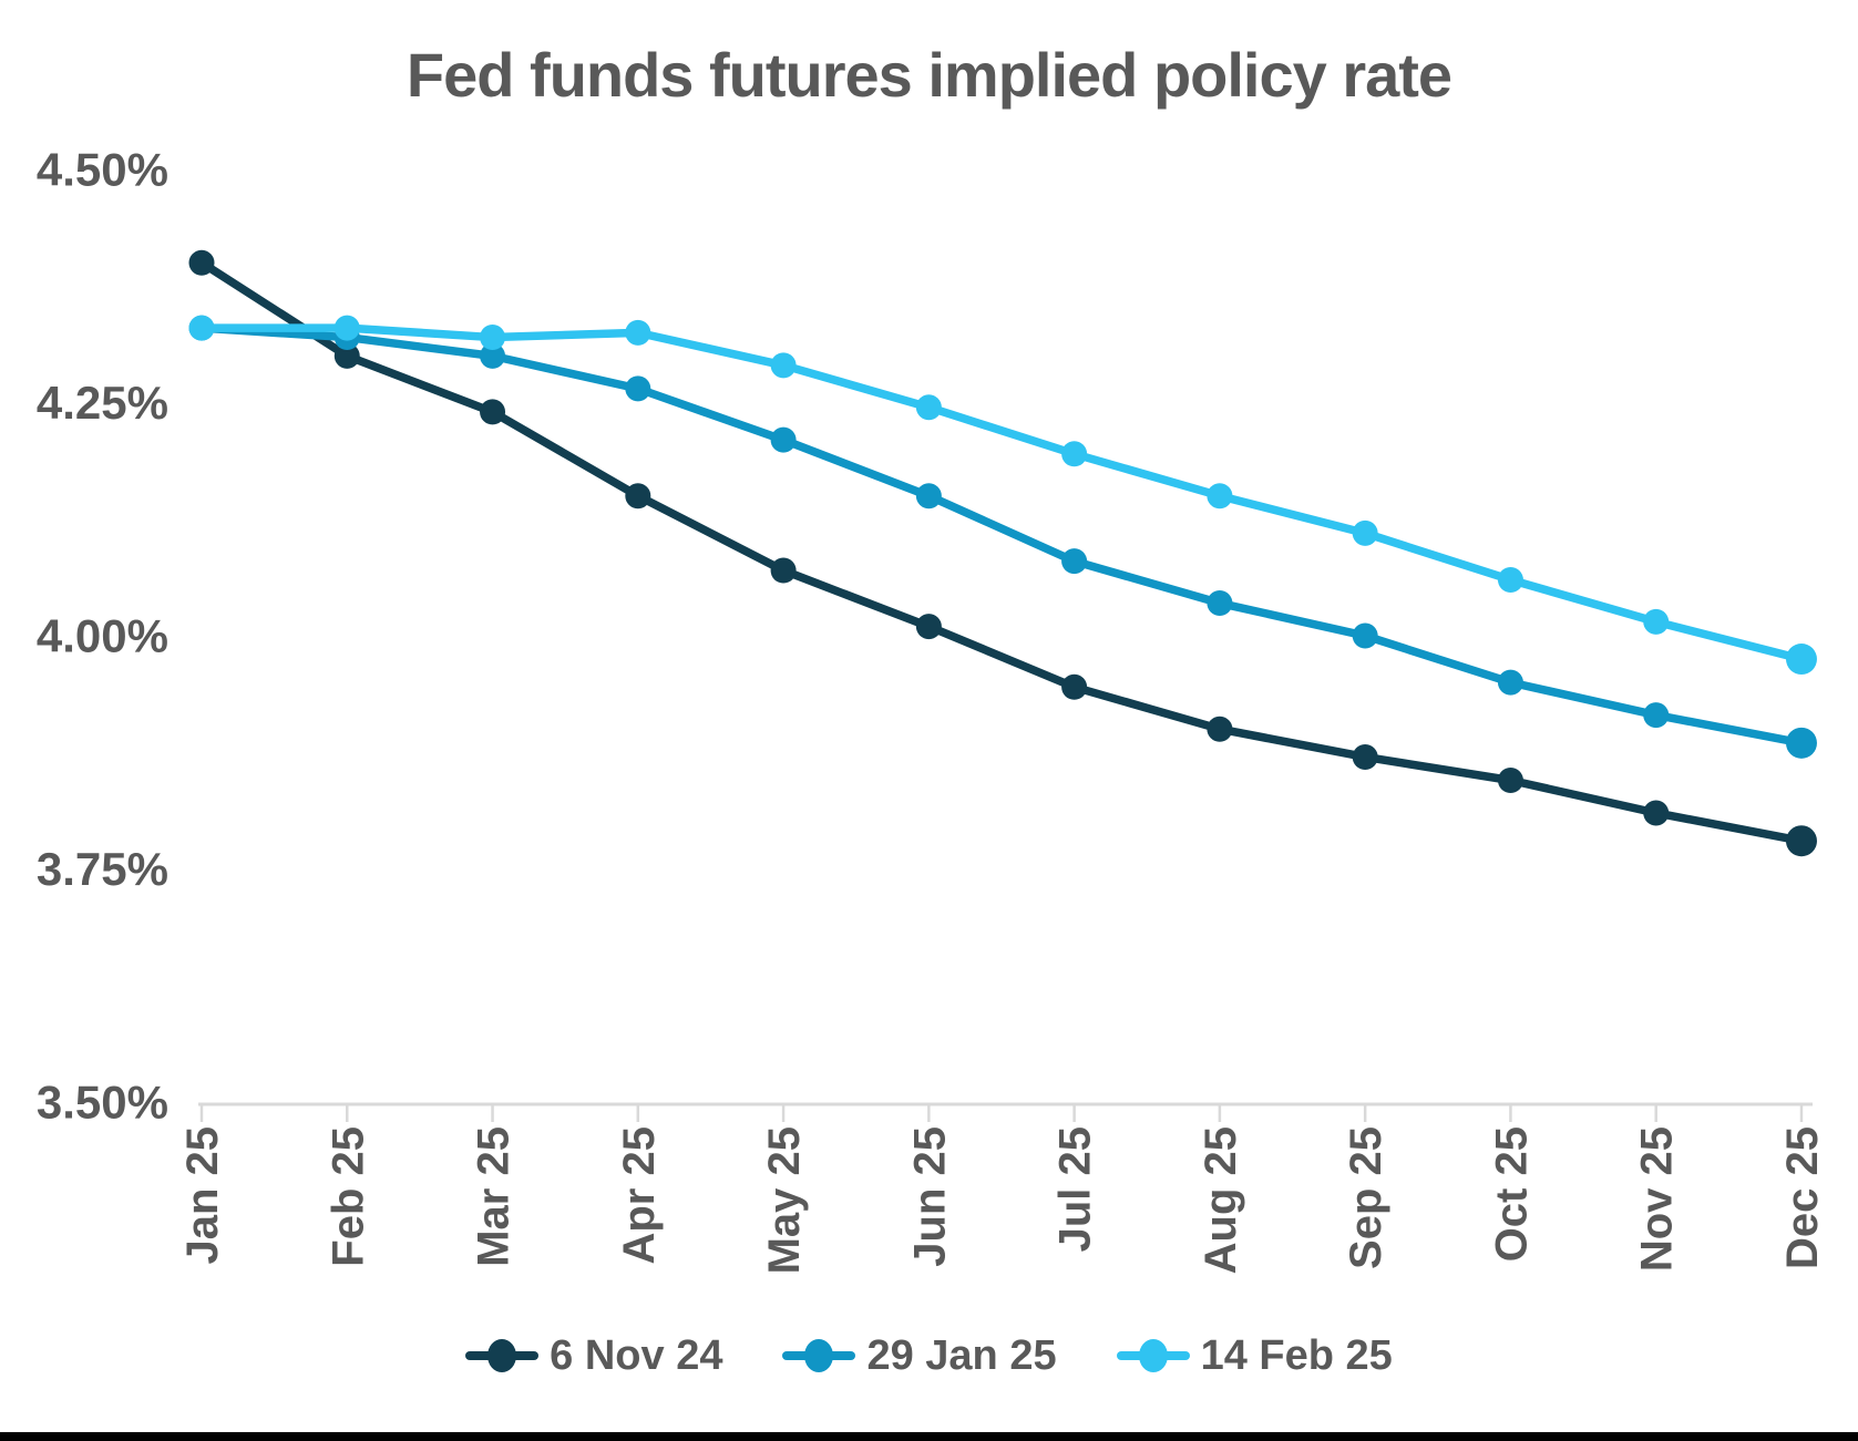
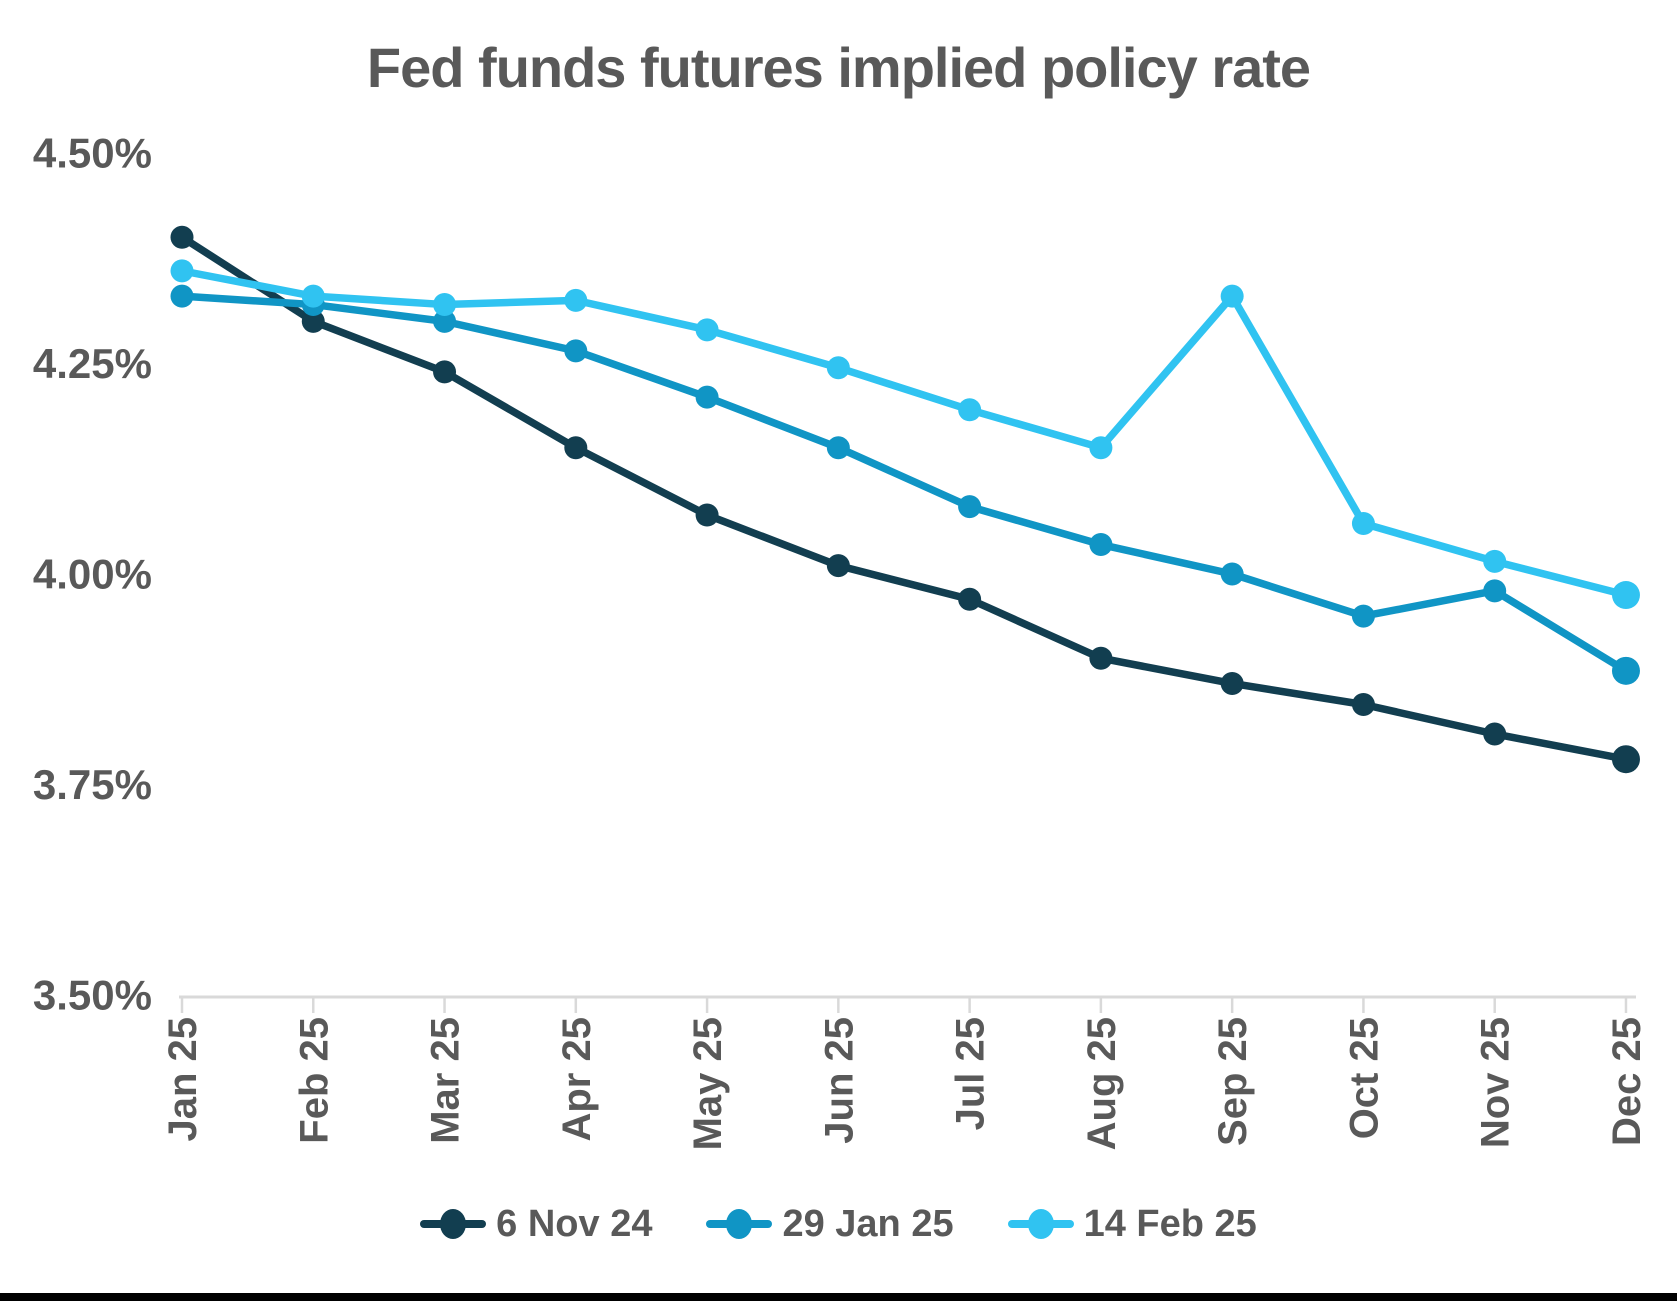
14 Feb 25/Jan 25: 4.33% -> 4.36%
6 Nov 24/Jul 25: 3.94% -> 3.97%
14 Feb 25/Sep 25: 4.11% -> 4.33%
29 Jan 25/Nov 25: 3.92% -> 3.98%
